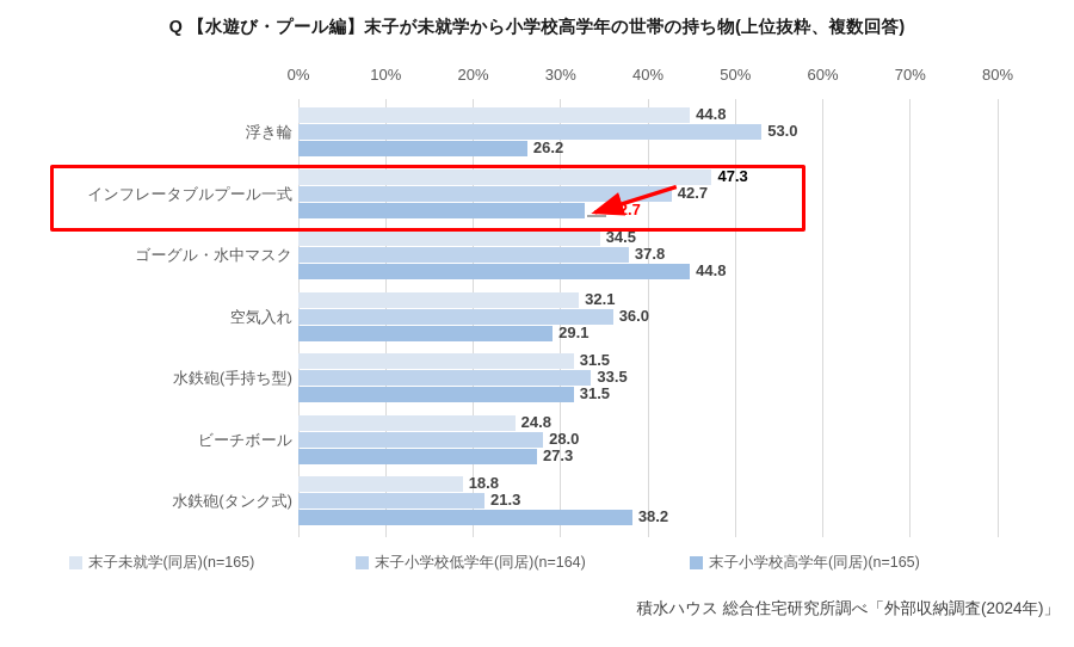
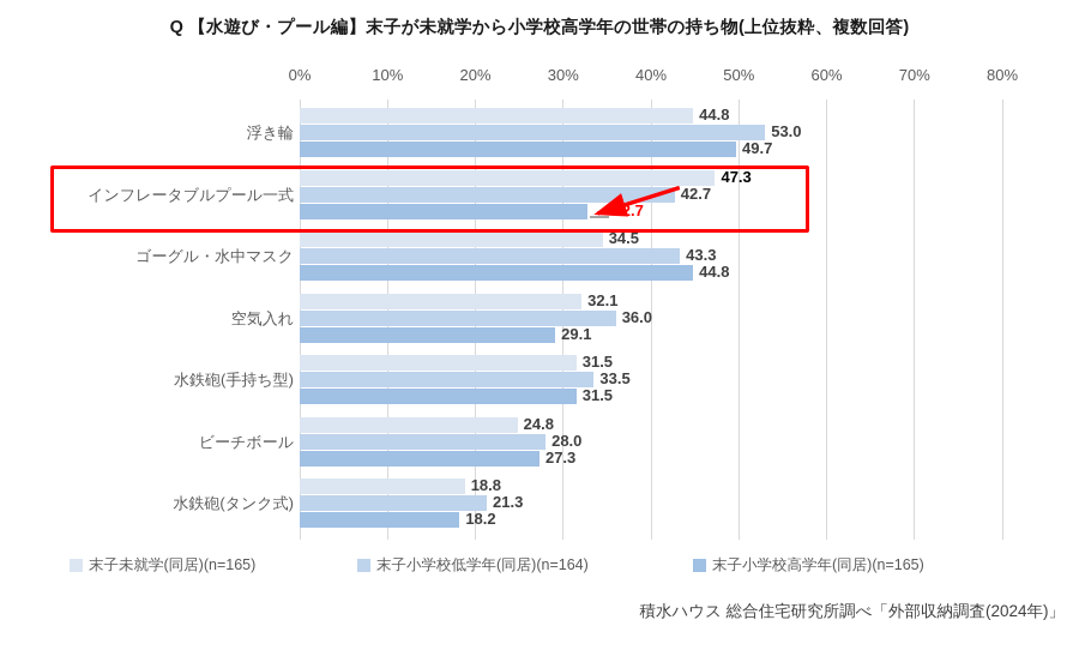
末子小学校高学年(同居)(n=165)/浮き輪: 26.2 -> 49.7
末子小学校低学年(同居)(n=164)/ゴーグル・水中マスク: 37.8 -> 43.3
末子小学校高学年(同居)(n=165)/水鉄砲(タンク式): 38.2 -> 18.2
